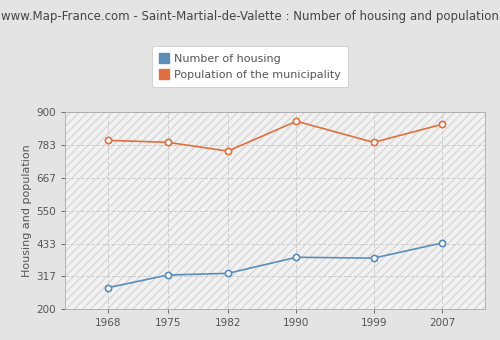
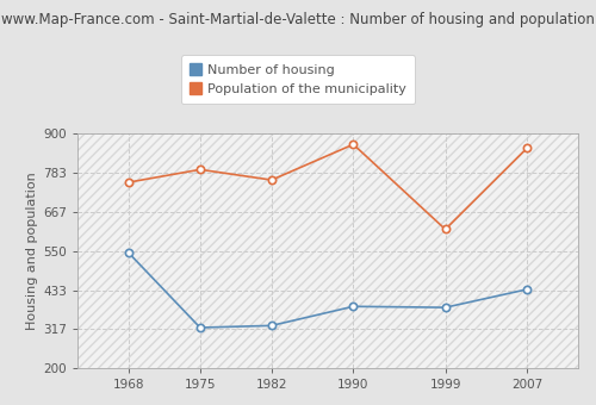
Number of housing/1968: 277 -> 545
Population of the municipality/1968: 800 -> 755
Population of the municipality/1999: 793 -> 615
